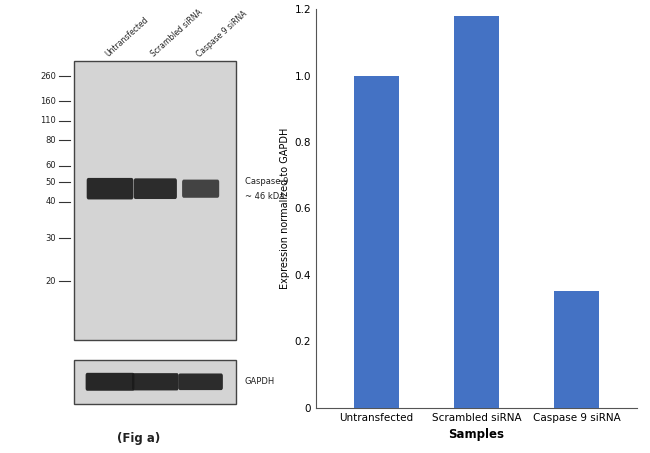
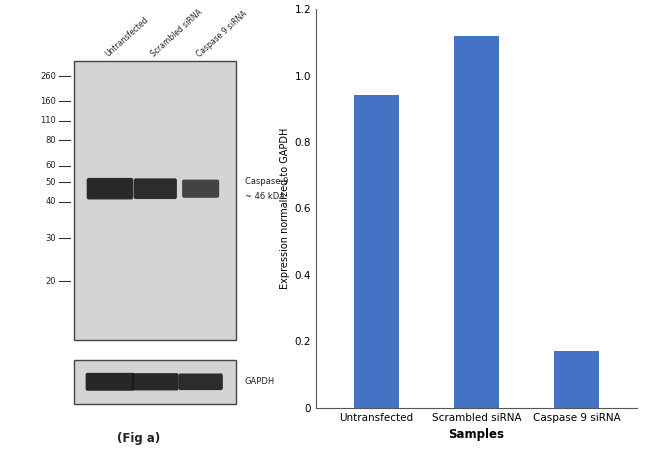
Untransfected: 1.00 -> 0.94
Scrambled siRNA: 1.18 -> 1.12
Caspase 9 siRNA: 0.35 -> 0.17
